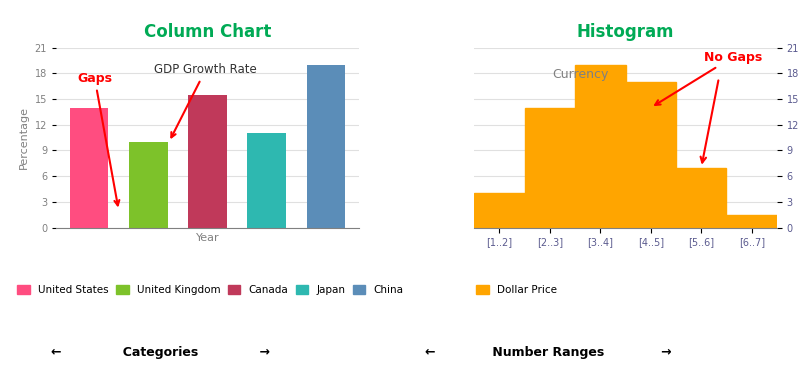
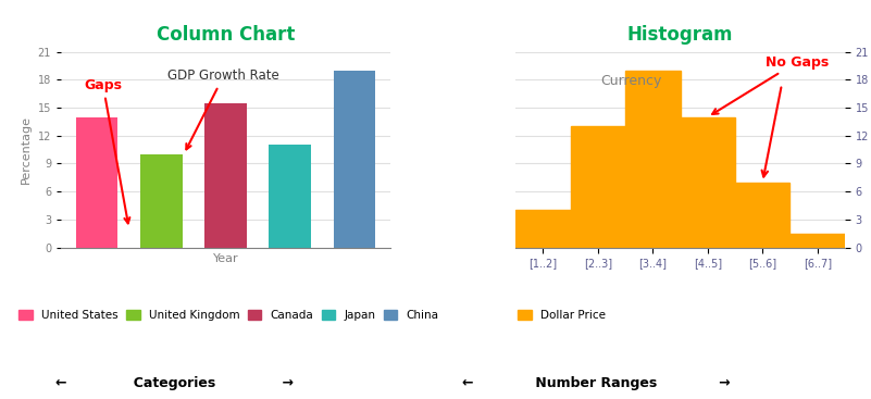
Histogram/[2..3]: 14.0 -> 13.0
Histogram/[4..5]: 17.0 -> 14.0
